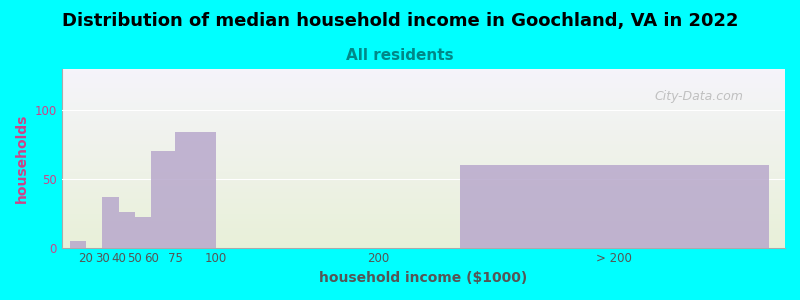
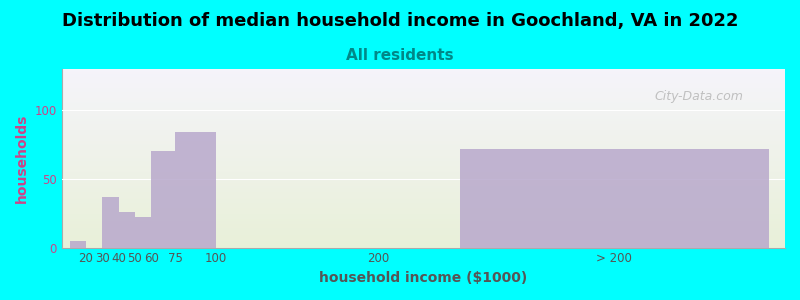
> 200: 60 -> 72
